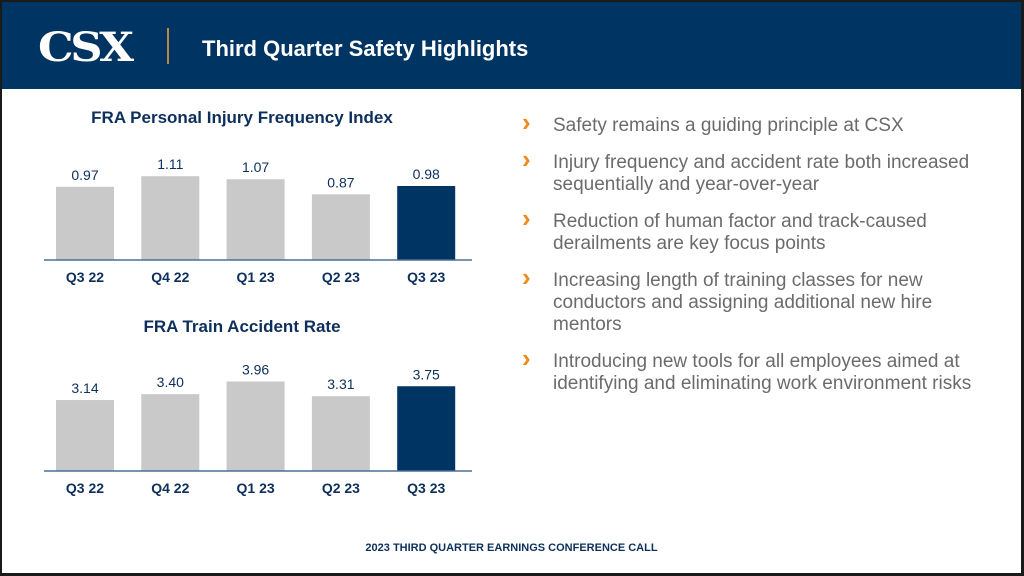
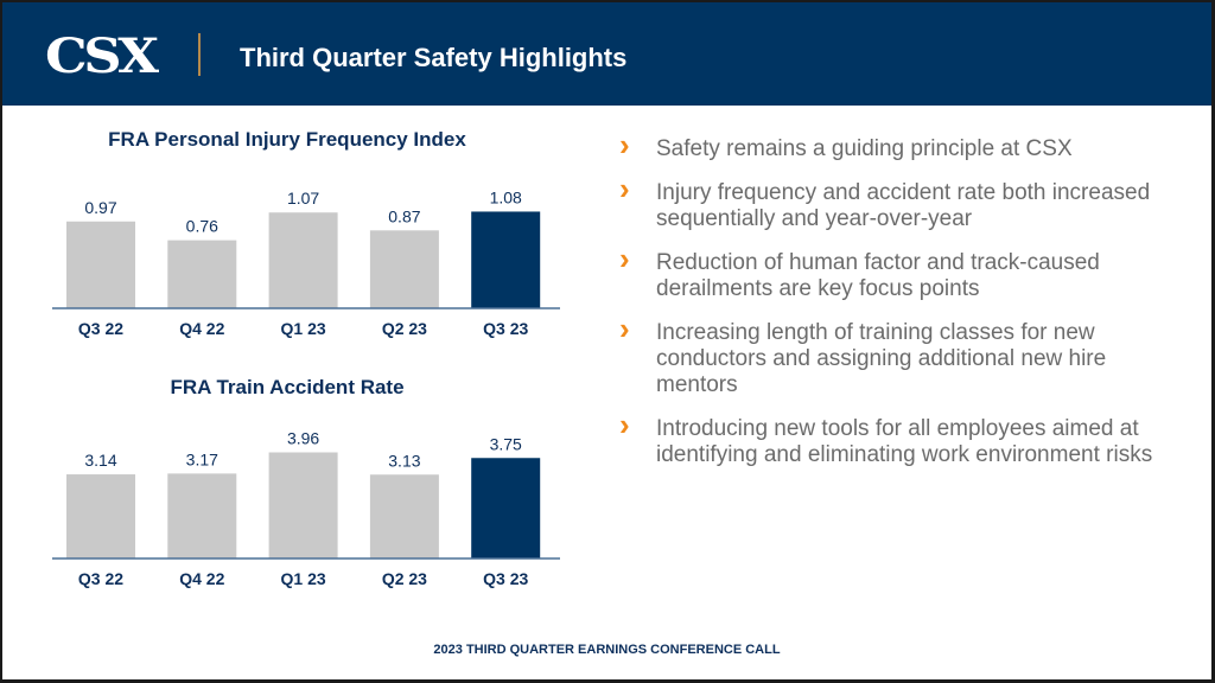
FRA Personal Injury Frequency Index/Q4 22: 1.11 -> 0.76
FRA Personal Injury Frequency Index/Q3 23: 0.98 -> 1.08
FRA Train Accident Rate/Q4 22: 3.40 -> 3.17
FRA Train Accident Rate/Q2 23: 3.31 -> 3.13
